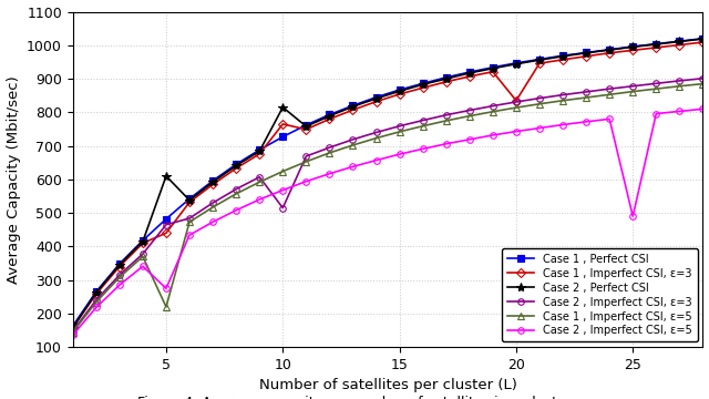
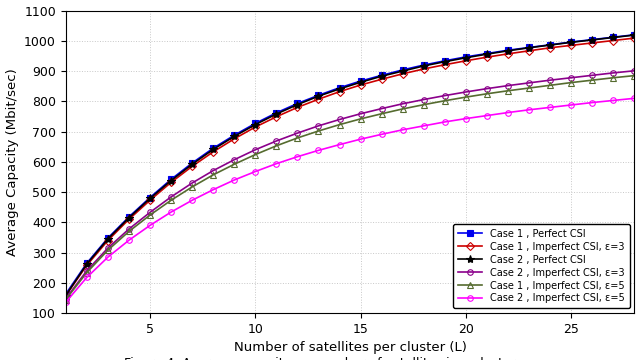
Case 1 , Imperfect CSI, ε=3/5: 440 -> 473
Case 2 , Perfect CSI/5: 610 -> 479
Case 2 , Imperfect CSI, ε=3/5: 465 -> 433
Case 1 , Imperfect CSI, ε=5/5: 220 -> 424
Case 2 , Imperfect CSI, ε=5/5: 275 -> 390
Case 1 , Imperfect CSI, ε=3/10: 765 -> 715
Case 2 , Perfect CSI/10: 815 -> 723
Case 2 , Imperfect CSI, ε=3/10: 515 -> 640
Case 1 , Imperfect CSI, ε=3/20: 835 -> 934
Case 2 , Imperfect CSI, ε=5/25: 490 -> 788
